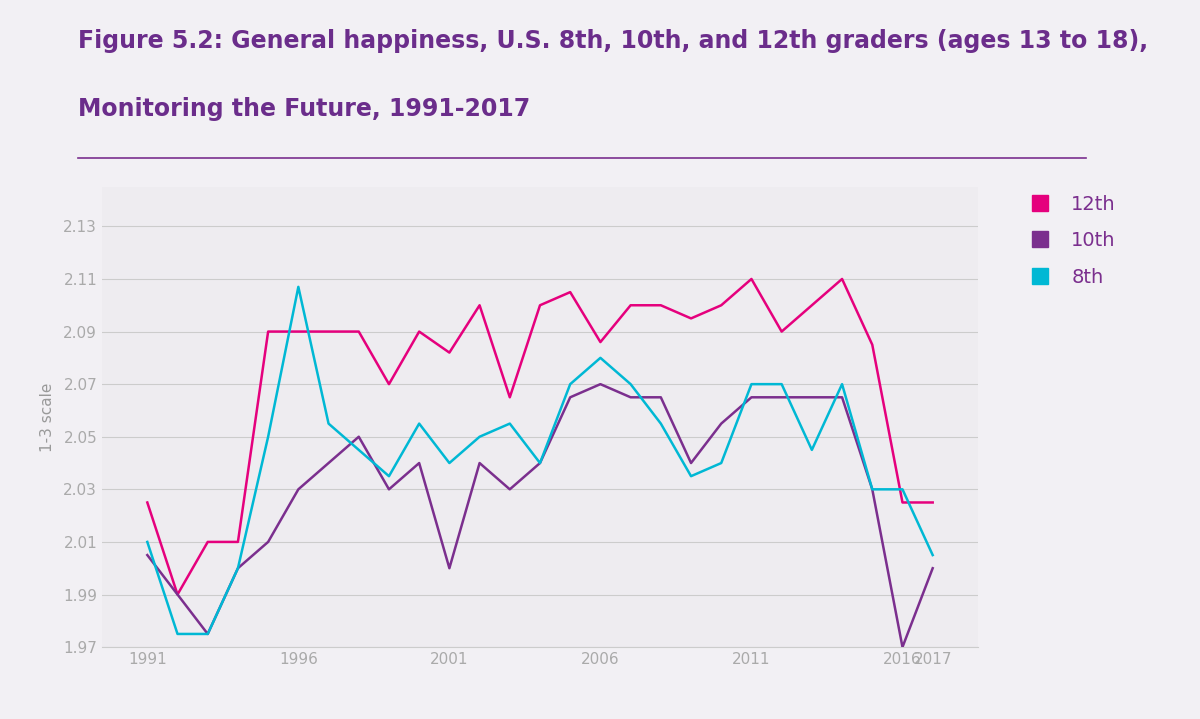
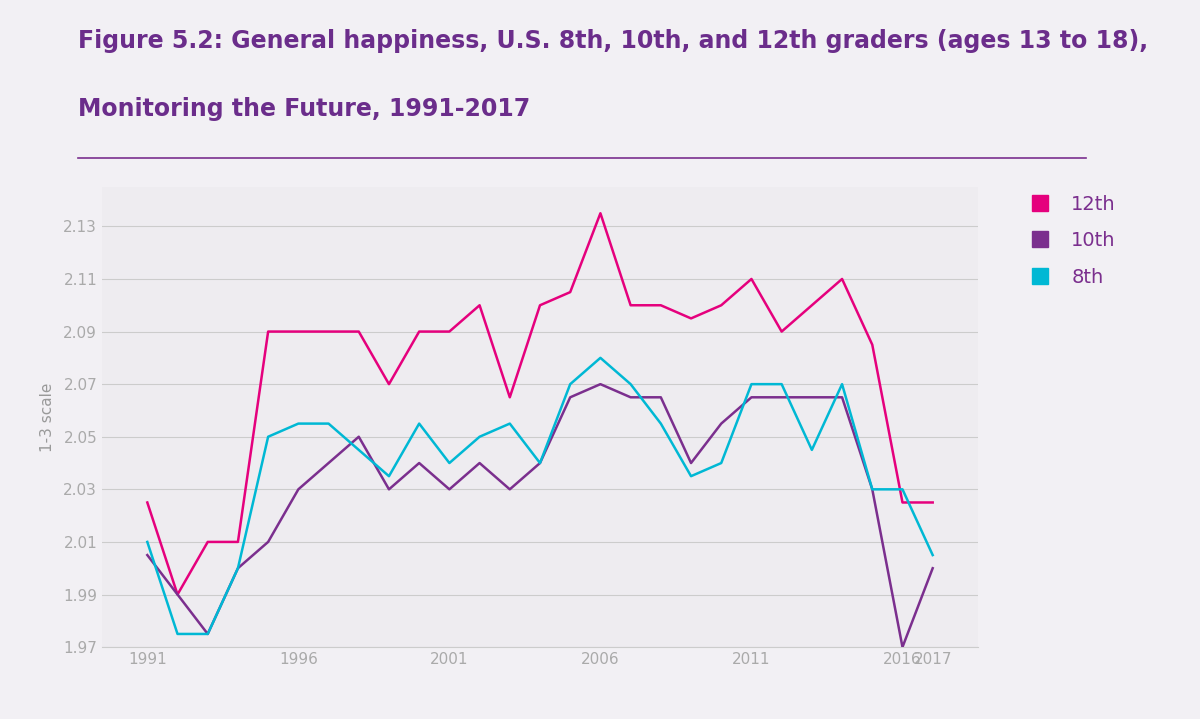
8th/1996: 2.107 -> 2.055
12th/2001: 2.082 -> 2.090
10th/2001: 2.000 -> 2.030
12th/2006: 2.086 -> 2.135
